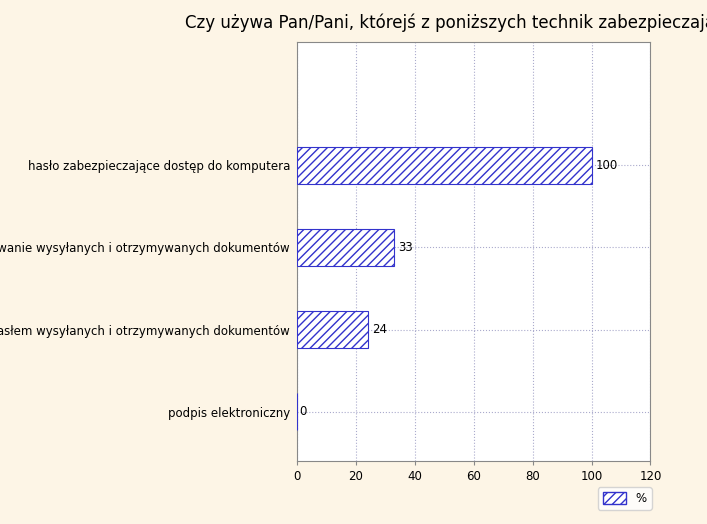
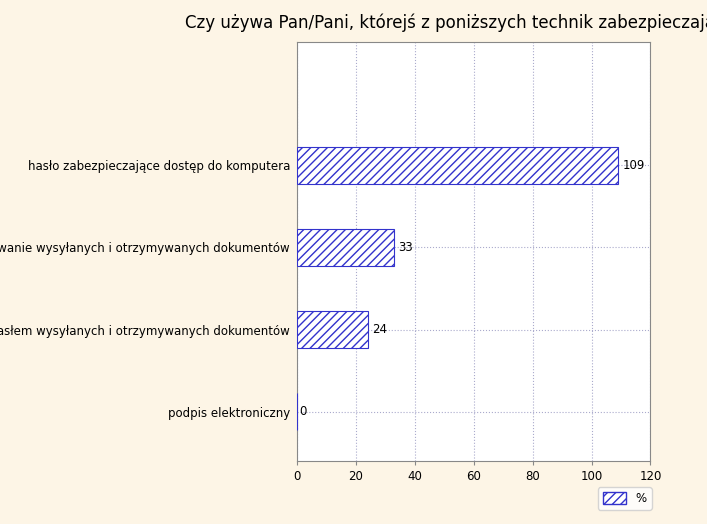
hasło zabezpieczające dostęp do komputera: 100 -> 109
